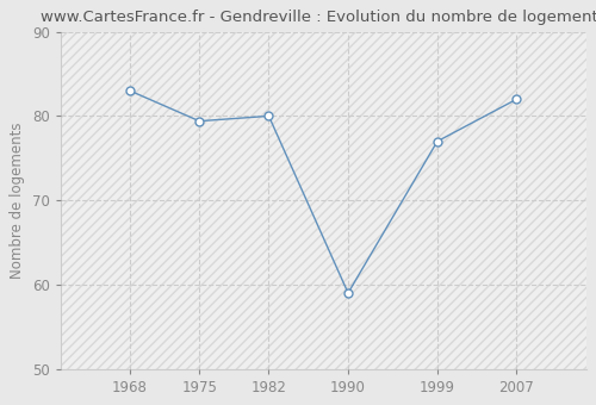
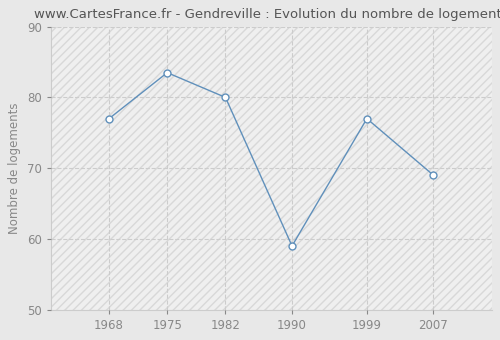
1968: 83.0 -> 77.0
1975: 79.4 -> 83.5
2007: 82.0 -> 69.0
